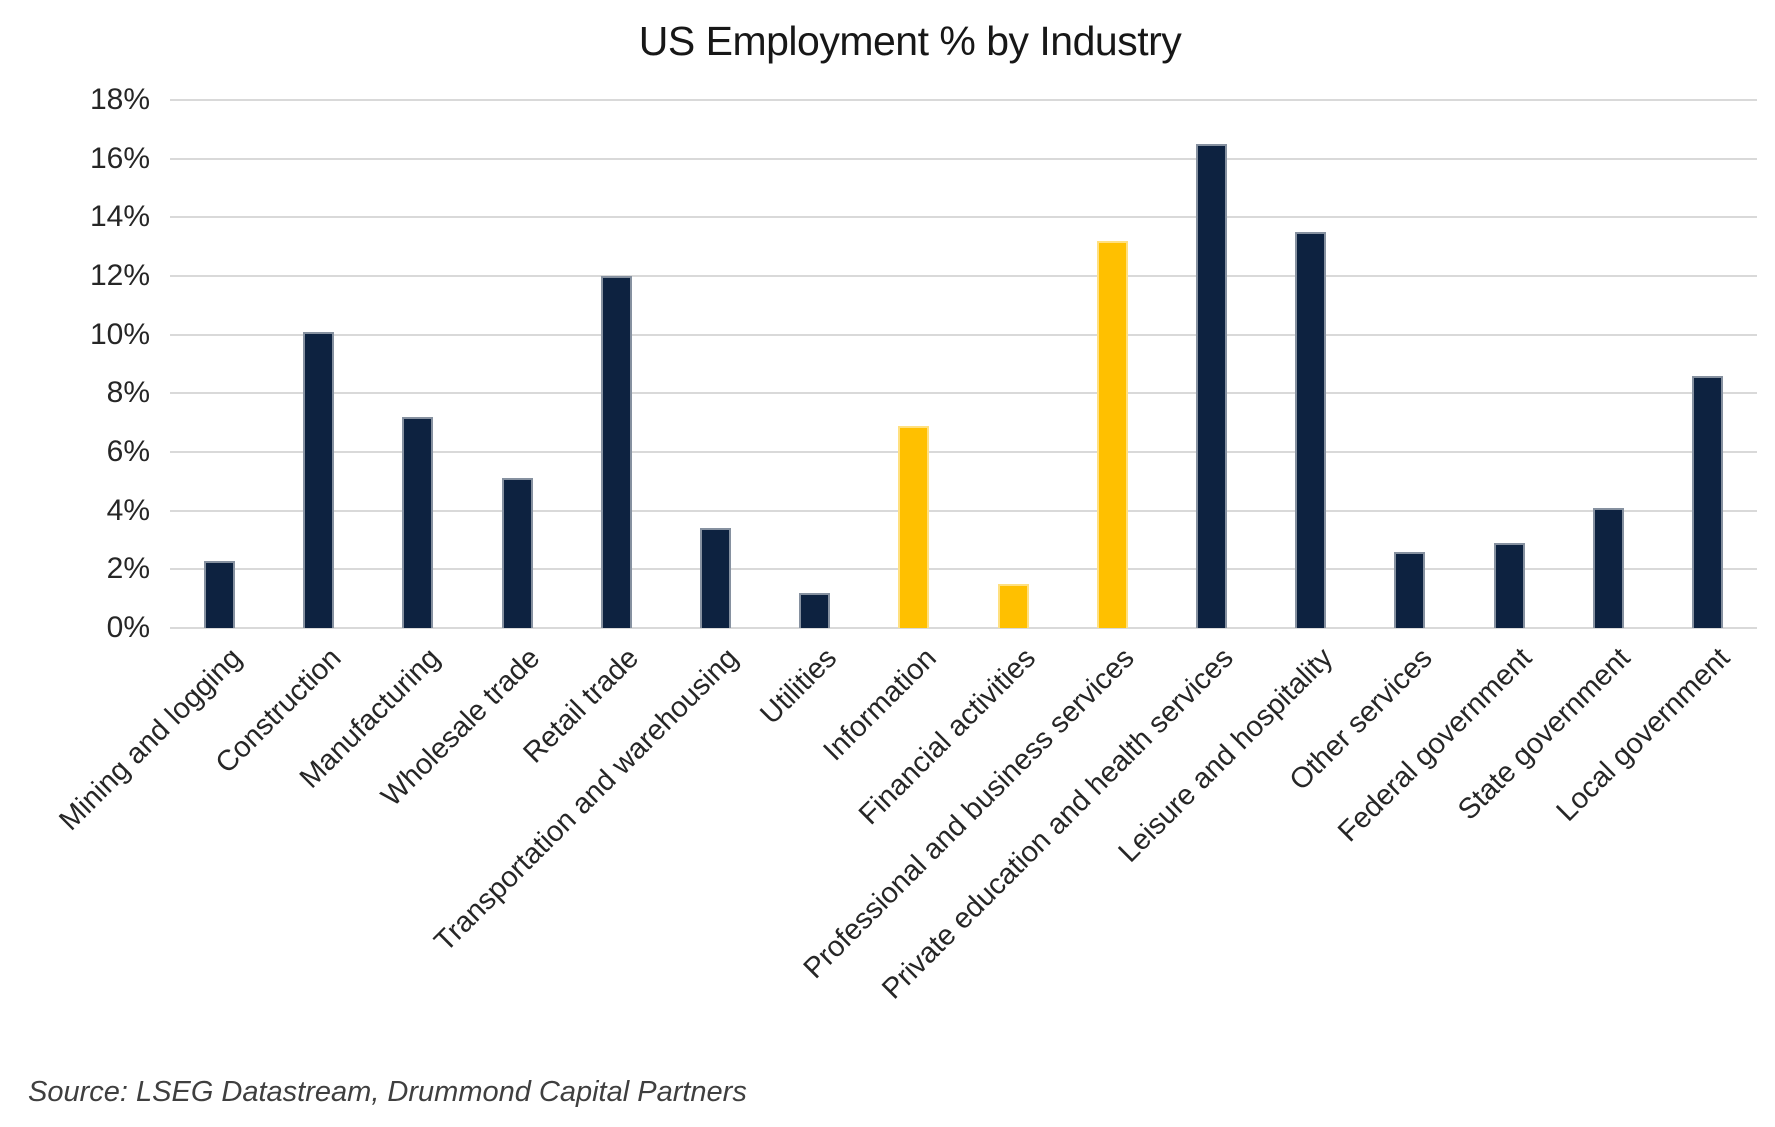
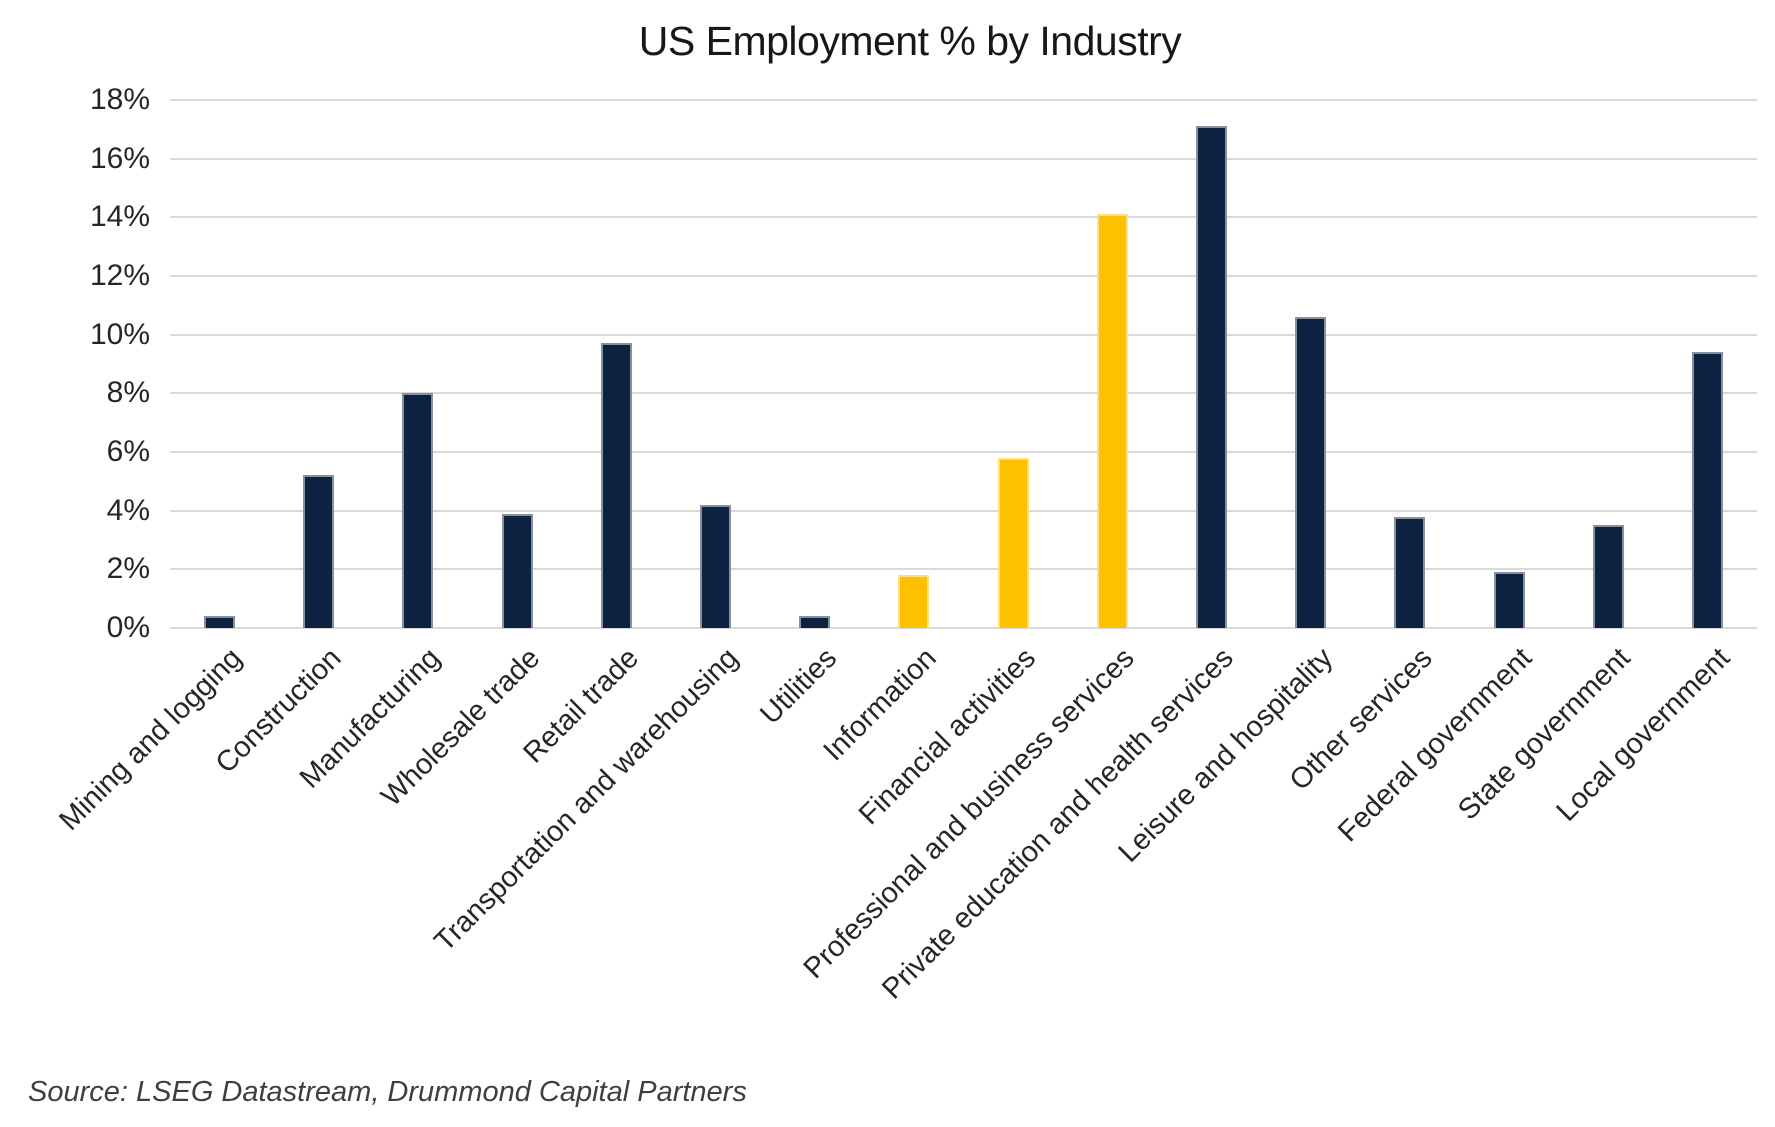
Mining and logging: 2.3% -> 0.4%
Construction: 10.1% -> 5.2%
Manufacturing: 7.2% -> 8.0%
Wholesale trade: 5.1% -> 3.9%
Retail trade: 12.0% -> 9.7%
Transportation and warehousing: 3.4% -> 4.2%
Utilities: 1.2% -> 0.4%
Information: 6.9% -> 1.8%
Financial activities: 1.5% -> 5.8%
Professional and business services: 13.2% -> 14.1%
Private education and health services: 16.5% -> 17.1%
Leisure and hospitality: 13.5% -> 10.6%
Other services: 2.6% -> 3.8%
Federal government: 2.9% -> 1.9%
State government: 4.1% -> 3.5%
Local government: 8.6% -> 9.4%
